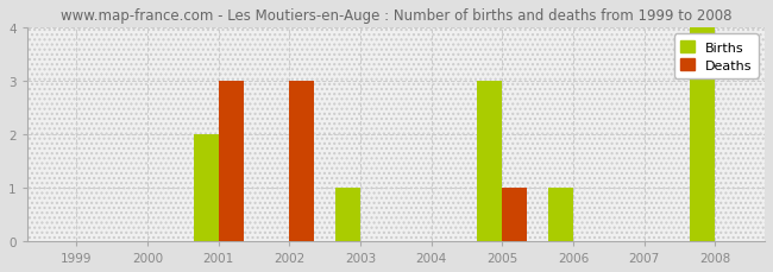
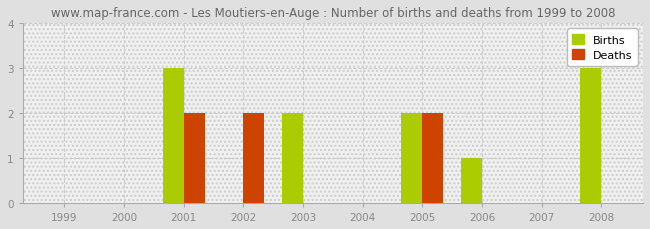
Births/2001: 2 -> 3
Deaths/2001: 3 -> 2
Deaths/2002: 3 -> 2
Births/2003: 1 -> 2
Births/2005: 3 -> 2
Deaths/2005: 1 -> 2
Births/2008: 4 -> 3
